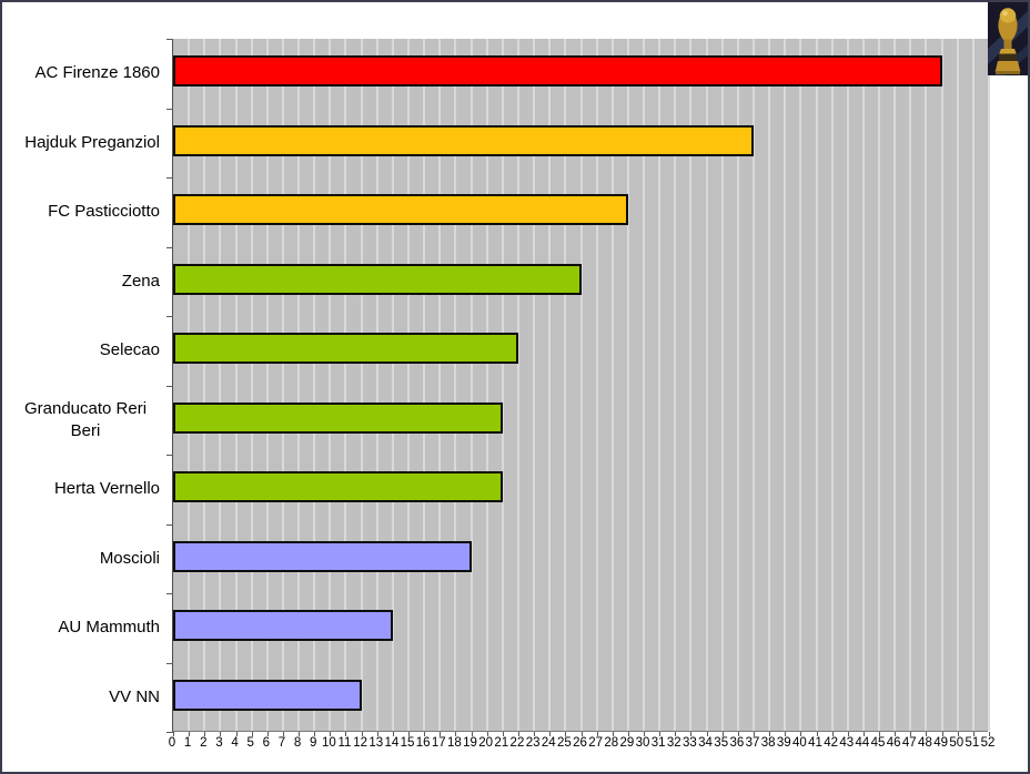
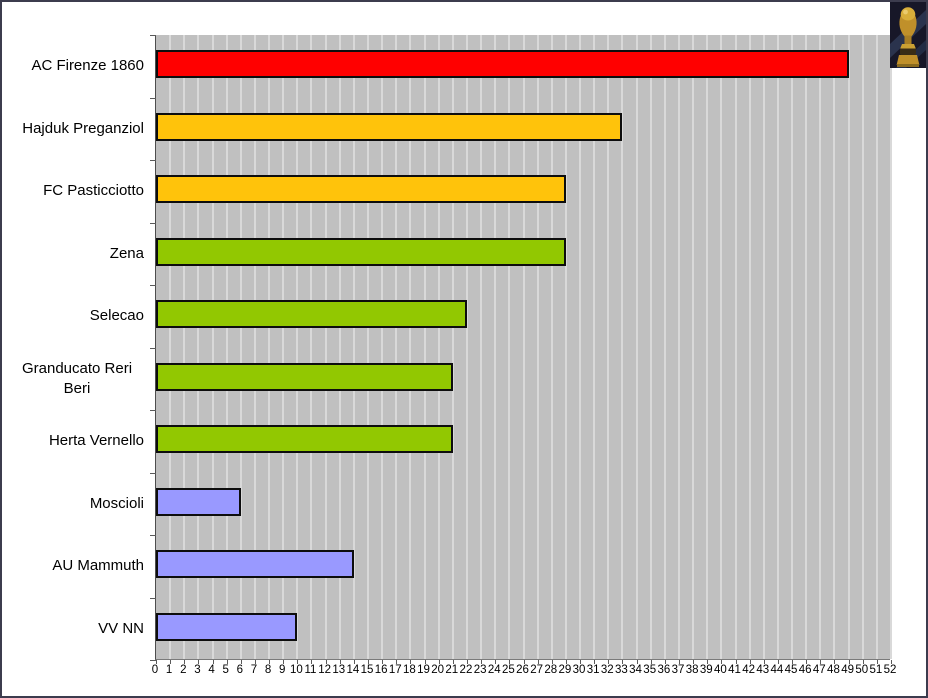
Hajduk Preganziol: 37 -> 33
Zena: 26 -> 29
Moscioli: 19 -> 6
VV NN: 12 -> 10
